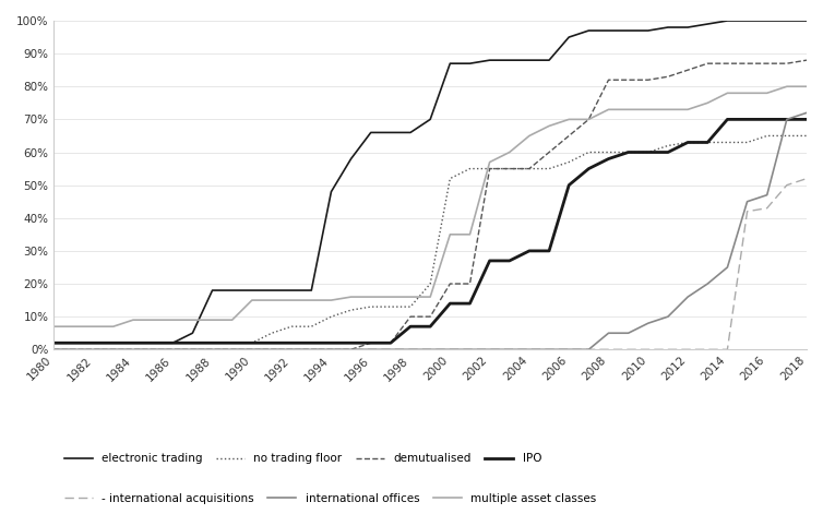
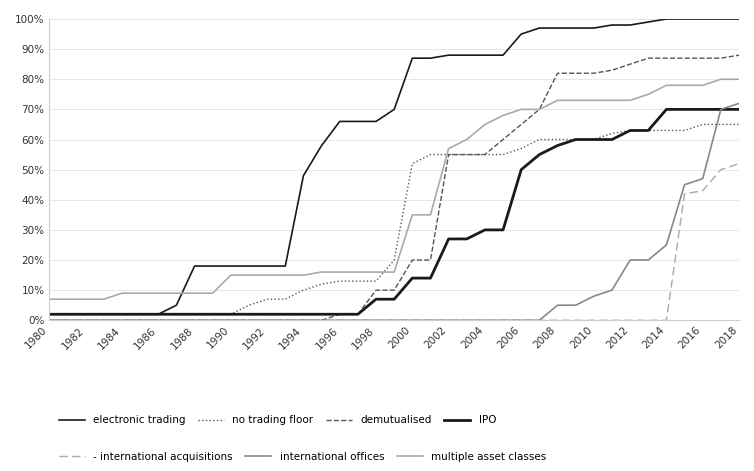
international offices/2012: 16% -> 20%
